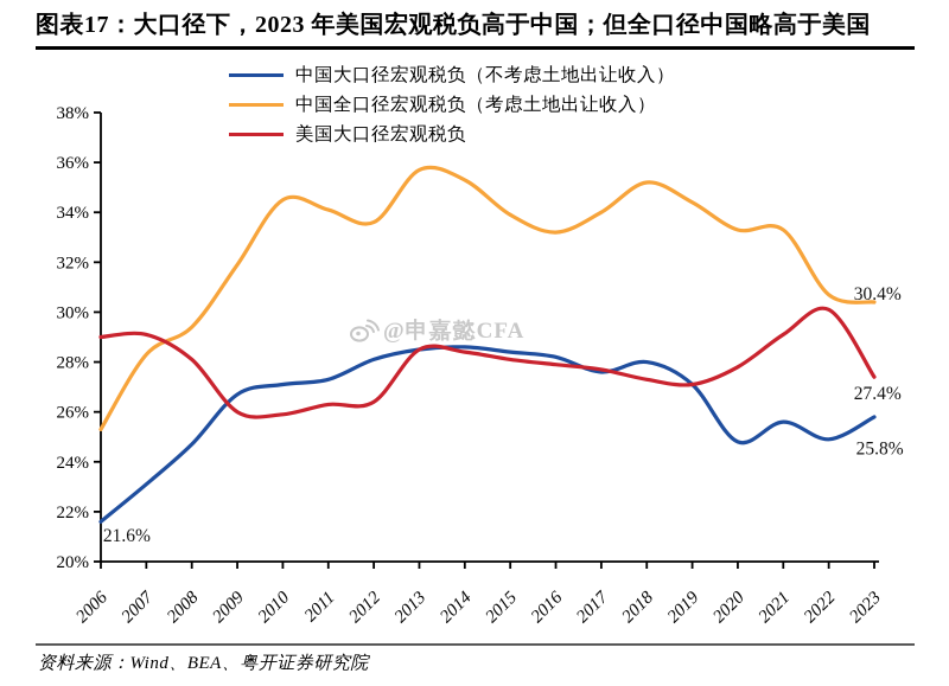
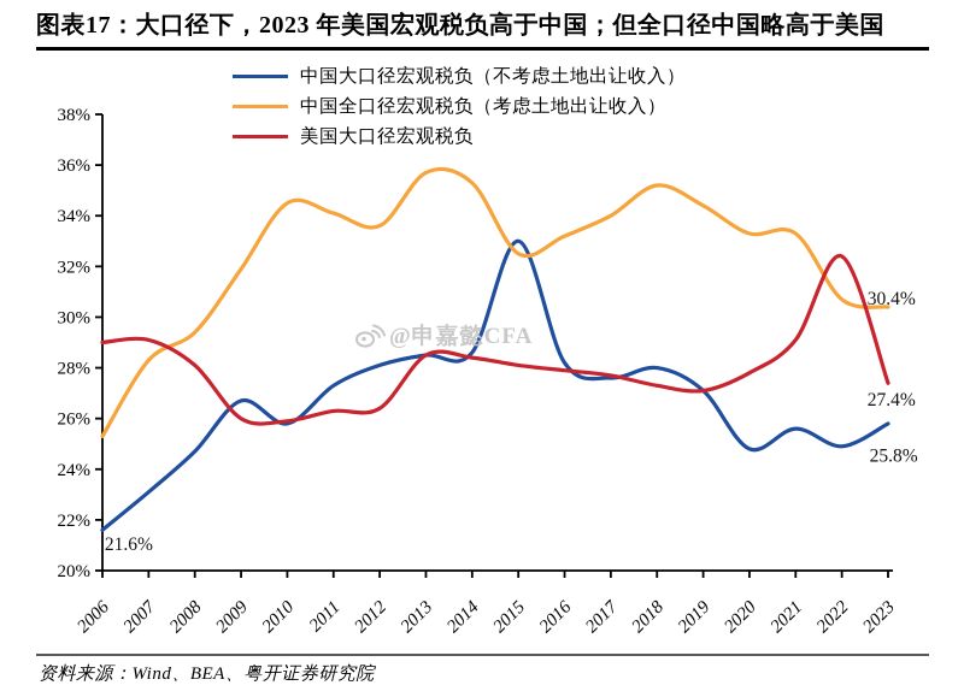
中国大口径宏观税负（不考虑土地出让收入）/2010: 27.1% -> 25.8%
中国大口径宏观税负（不考虑土地出让收入）/2015: 28.4% -> 33.0%
中国全口径宏观税负（考虑土地出让收入）/2015: 33.9% -> 32.5%
美国大口径宏观税负/2022: 30.1% -> 32.4%
